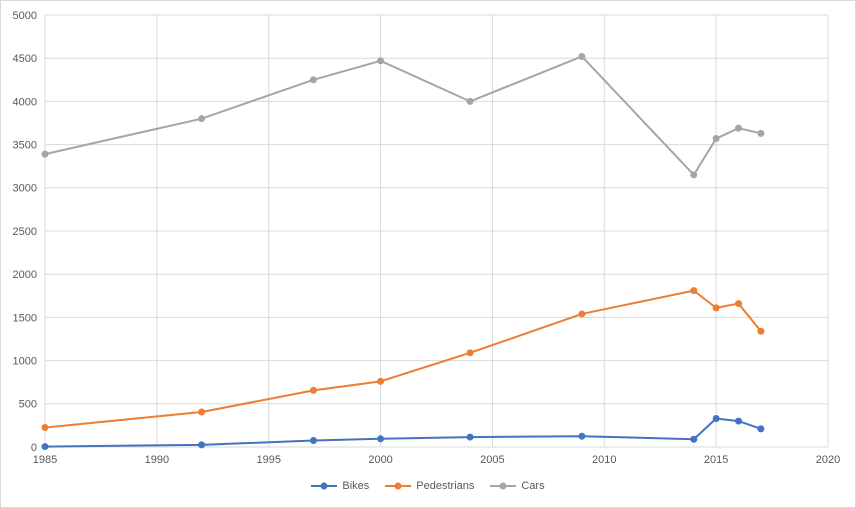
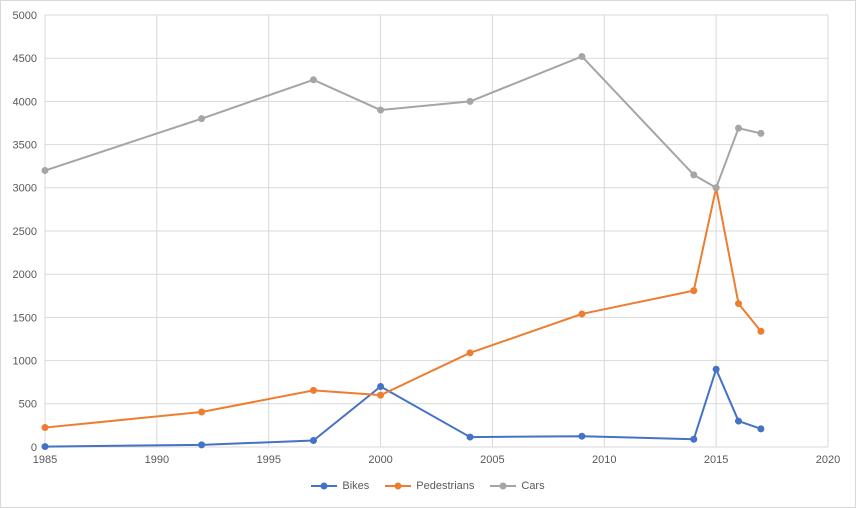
Cars/1985: 3400 -> 3200
Bikes/2000: 100 -> 700
Pedestrians/2000: 800 -> 600
Cars/2000: 4500 -> 3900
Bikes/2015: 300 -> 900
Pedestrians/2015: 1600 -> 3000
Cars/2015: 3600 -> 3000
